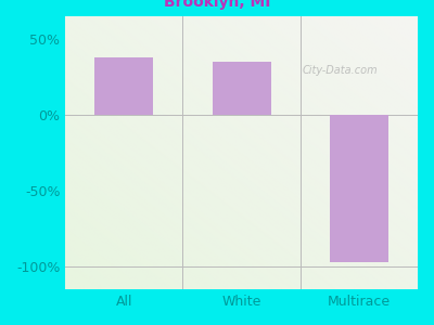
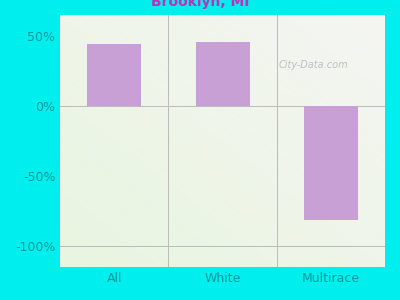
All: 38% -> 44%
White: 35% -> 46%
Multirace: -97% -> -81%
